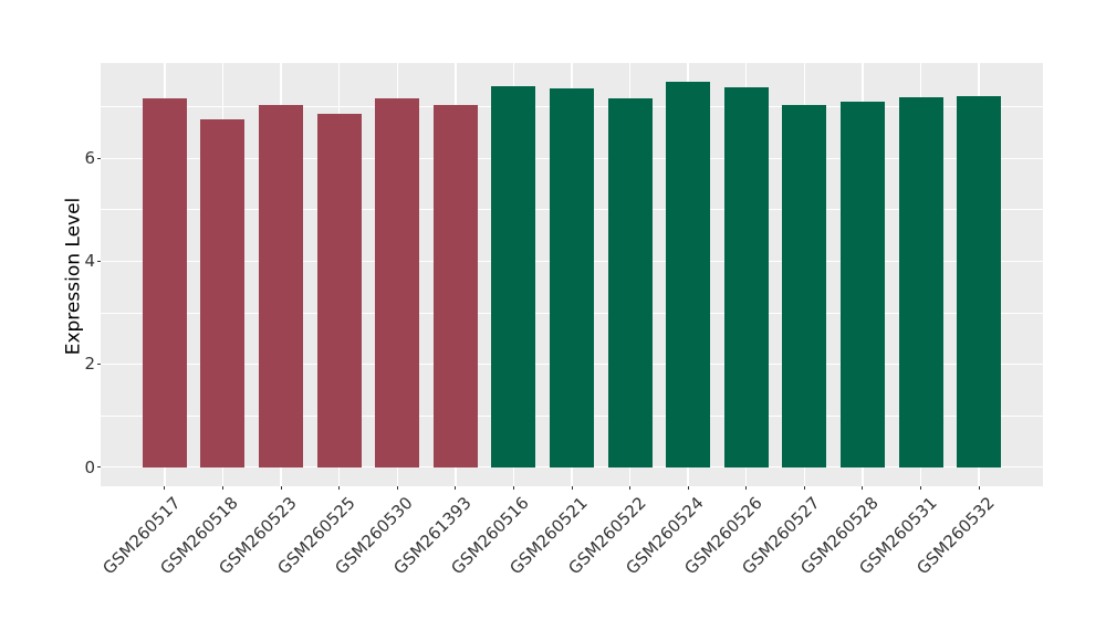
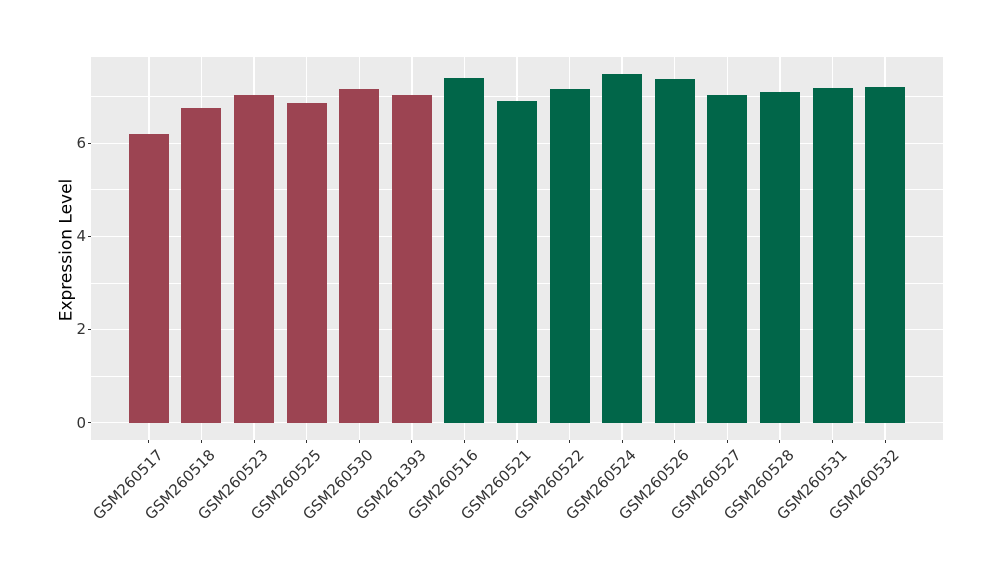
GSM260517: 7.2 -> 6.2
GSM260521: 7.3 -> 6.9
